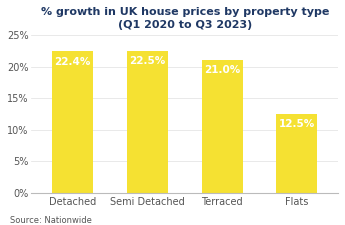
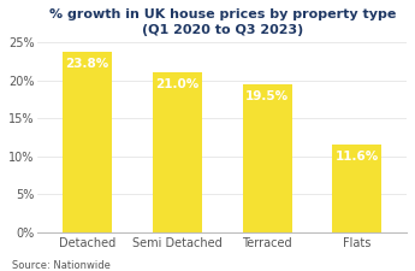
Detached: 22.4% -> 23.8%
Semi Detached: 22.5% -> 21.0%
Terraced: 21.0% -> 19.5%
Flats: 12.5% -> 11.6%
